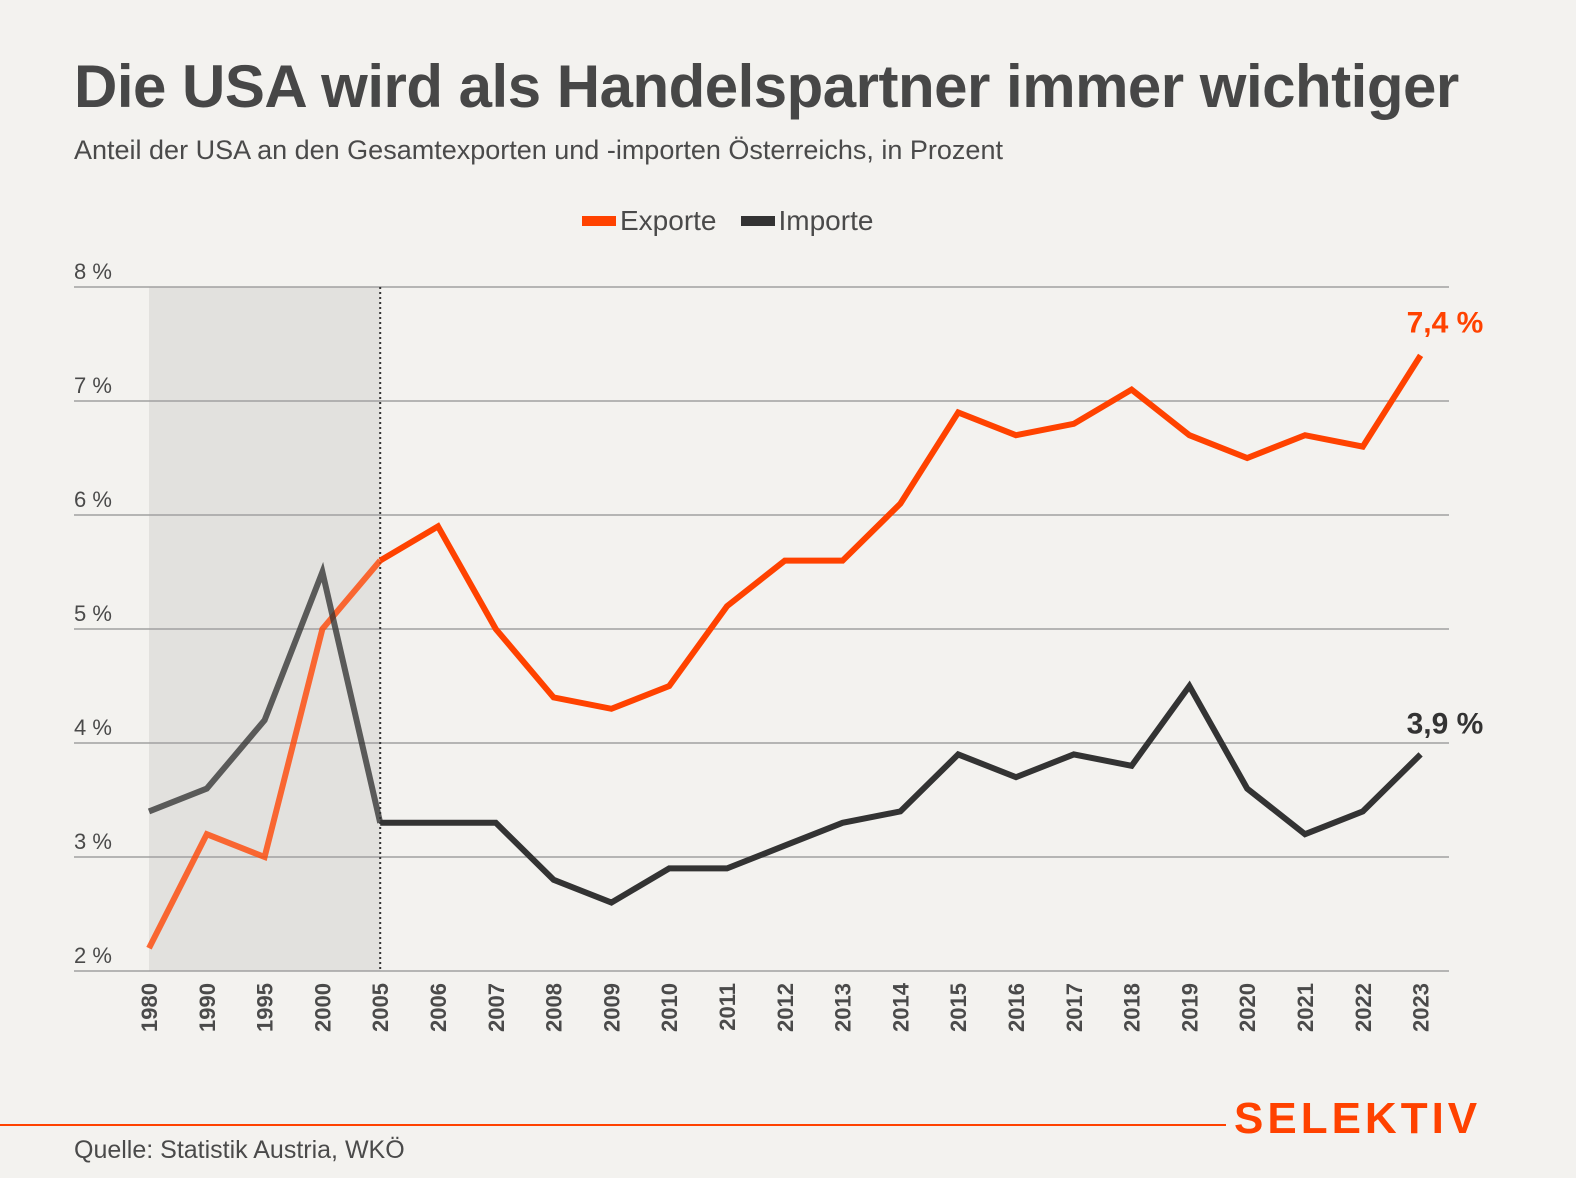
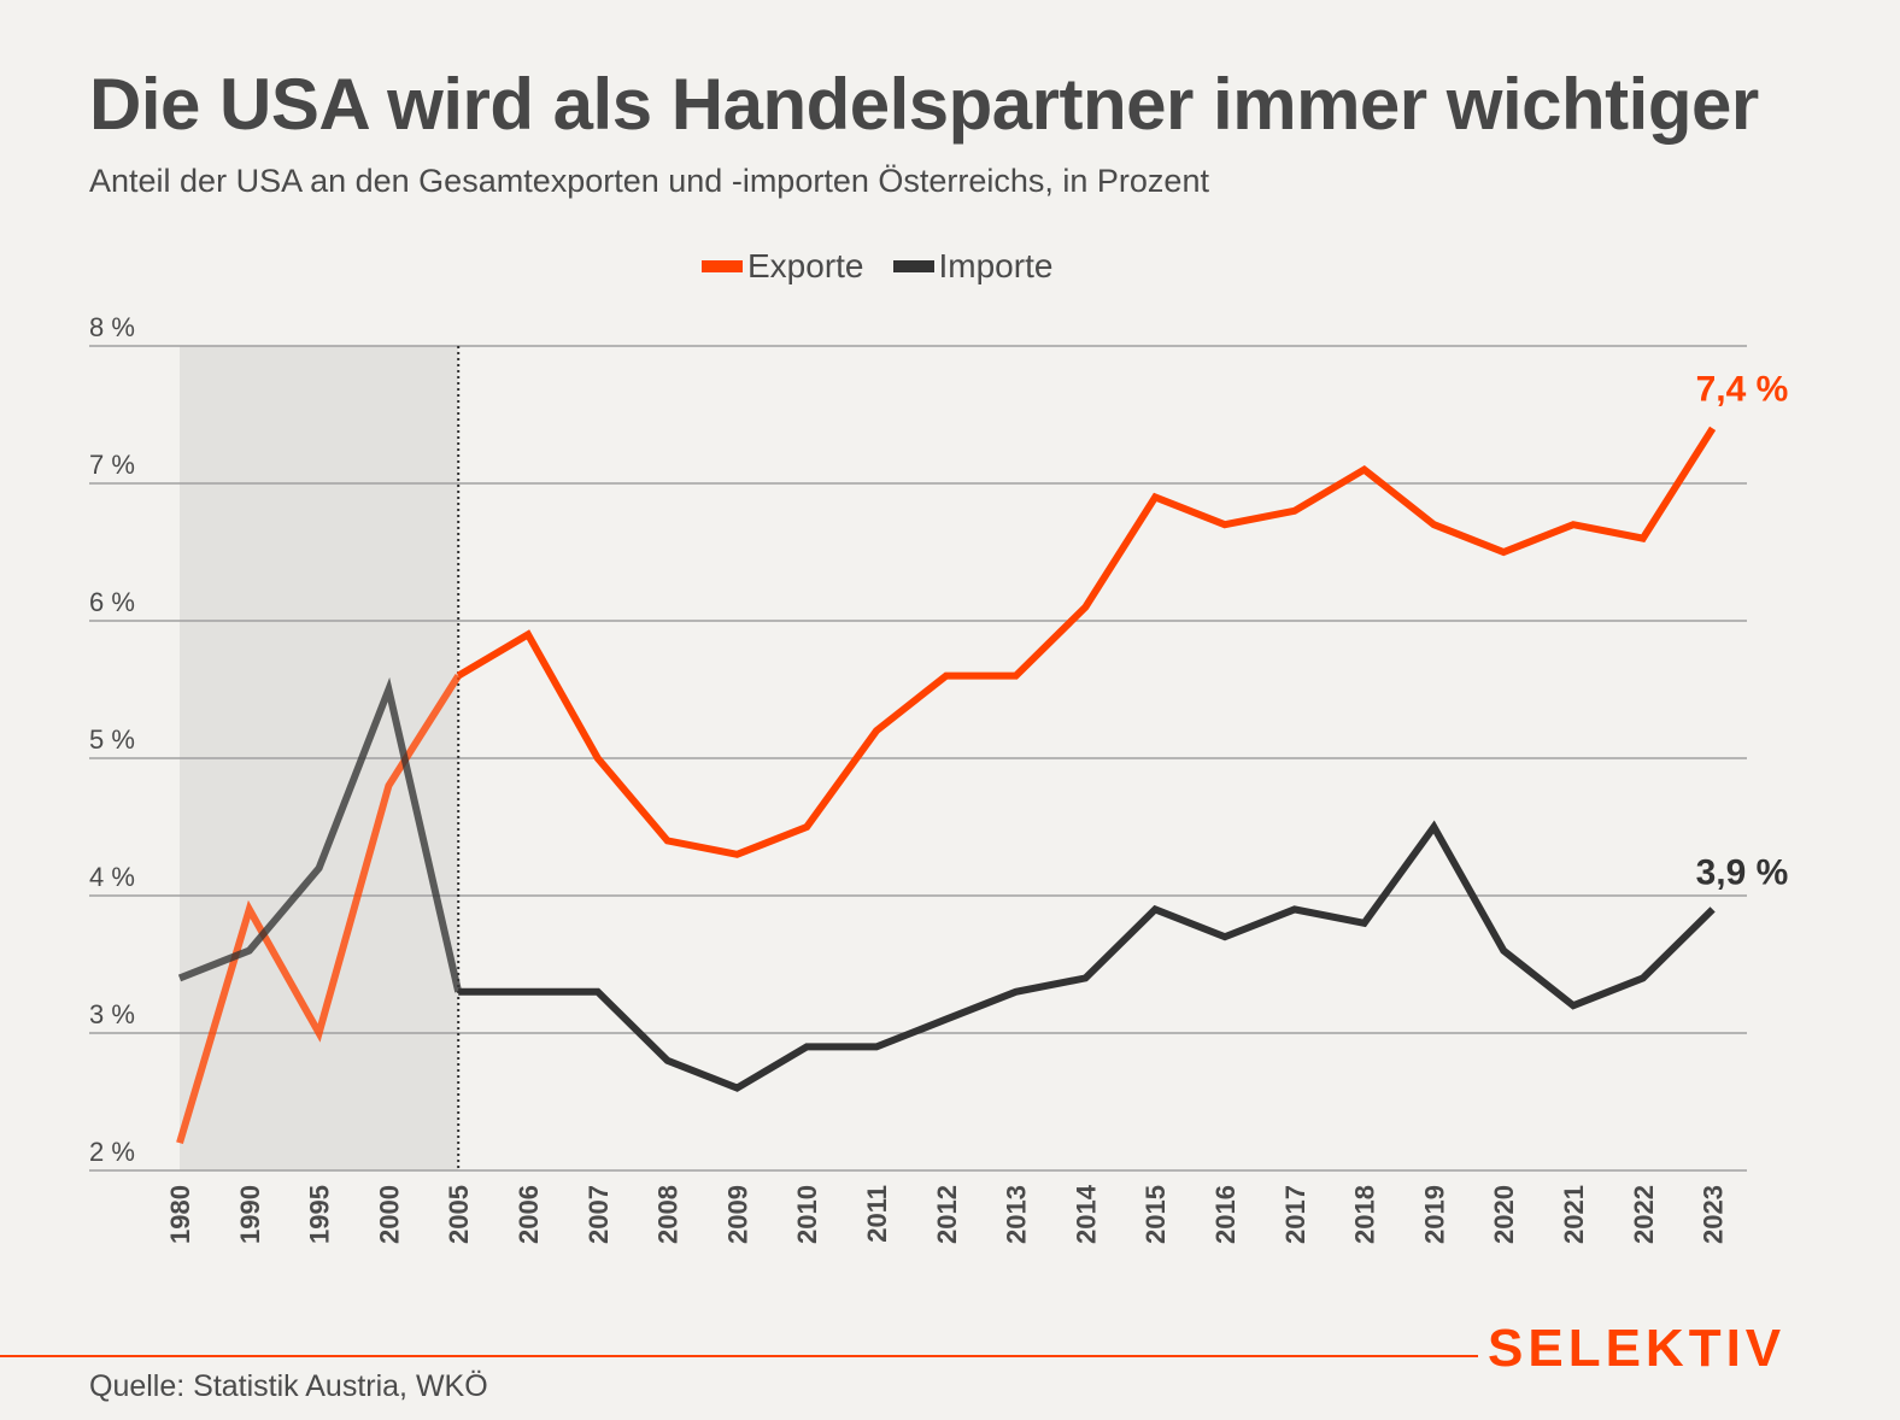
Exporte/1990: 3.2% -> 3.9%
Exporte/2000: 5.0% -> 4.8%
